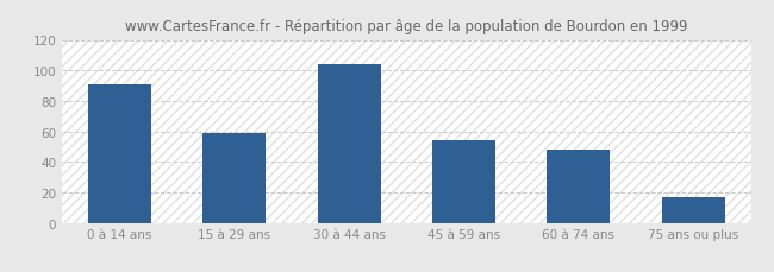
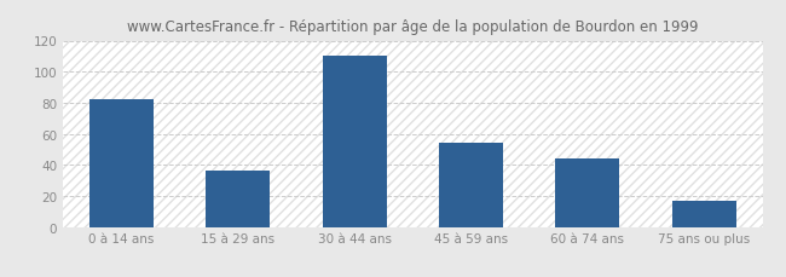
0 à 14 ans: 91 -> 82
15 à 29 ans: 59 -> 36
30 à 44 ans: 104 -> 110
60 à 74 ans: 48 -> 44
